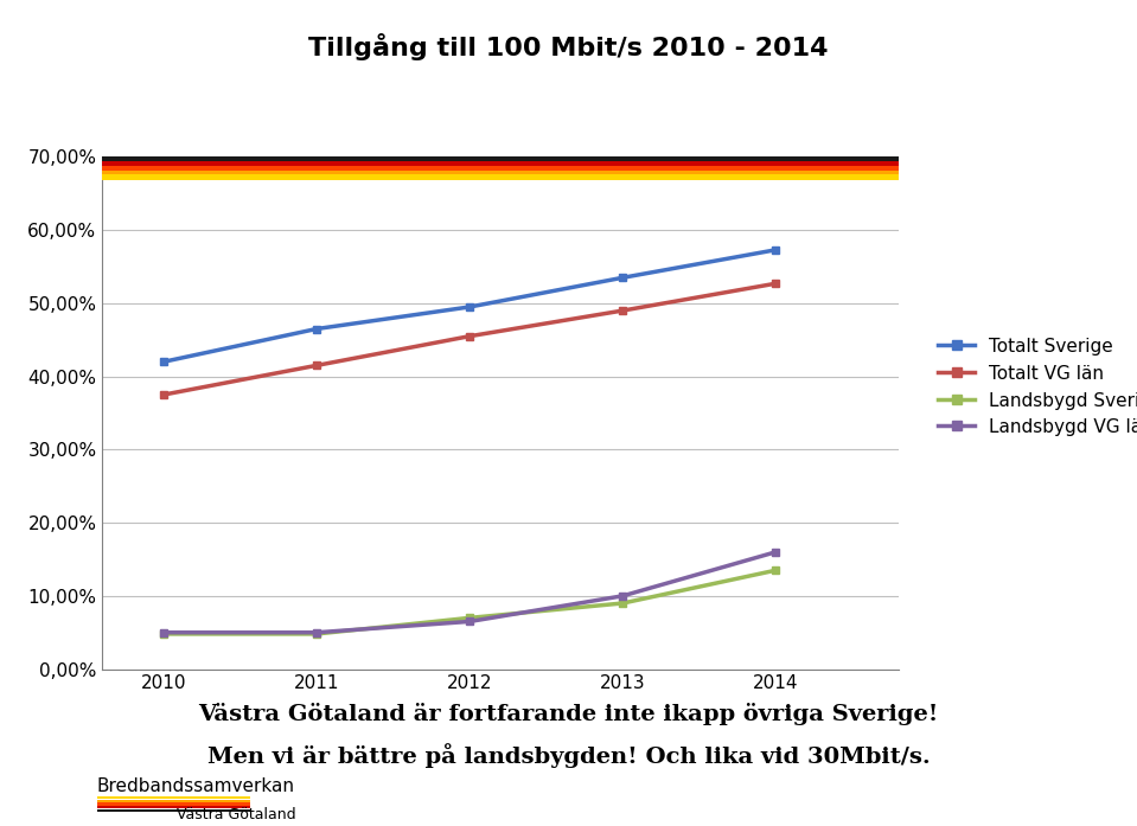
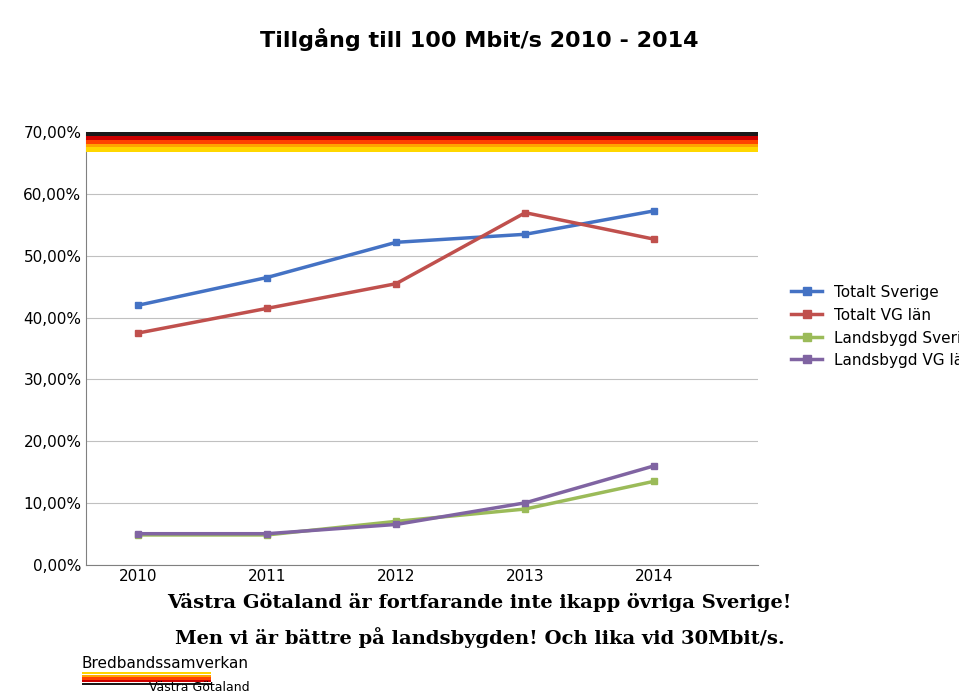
Totalt Sverige/2012: 49,5% -> 52,2%
Totalt VG län/2013: 49,0% -> 57,0%
